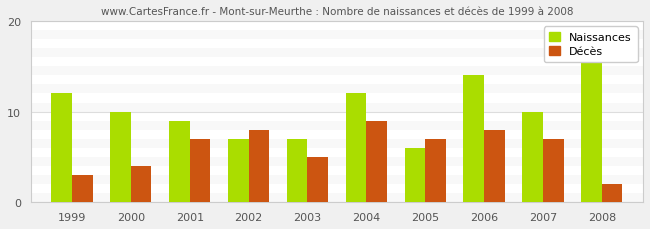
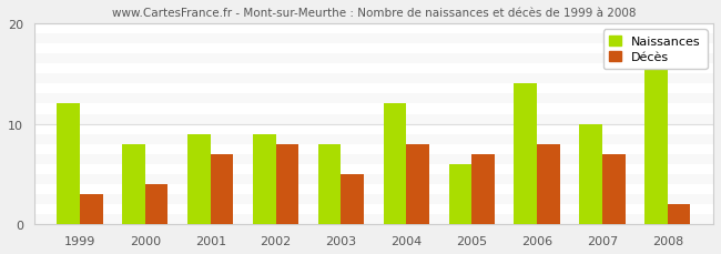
Naissances/2000: 10 -> 8
Naissances/2002: 7 -> 9
Naissances/2003: 7 -> 8
Décès/2004: 9 -> 8
